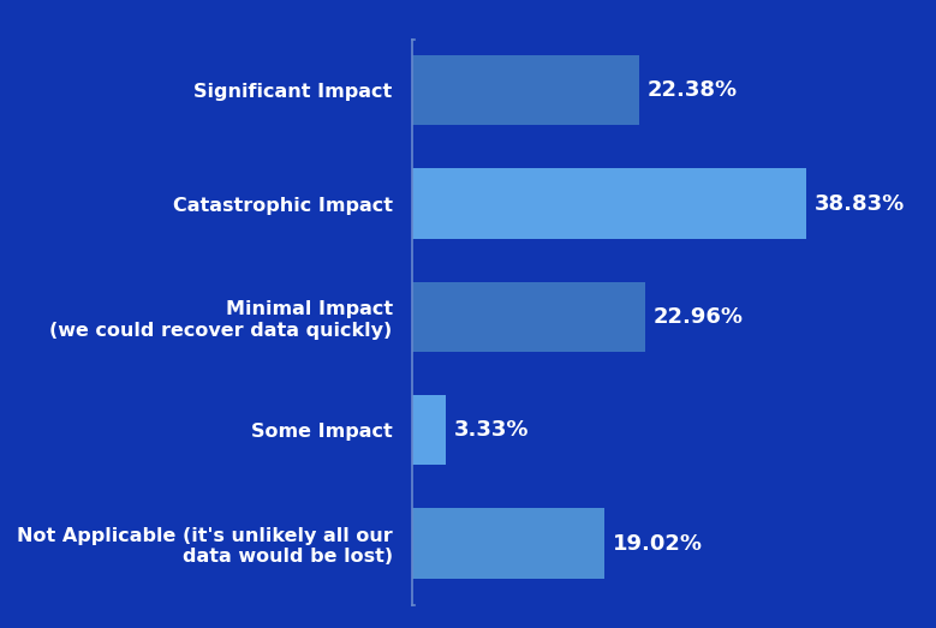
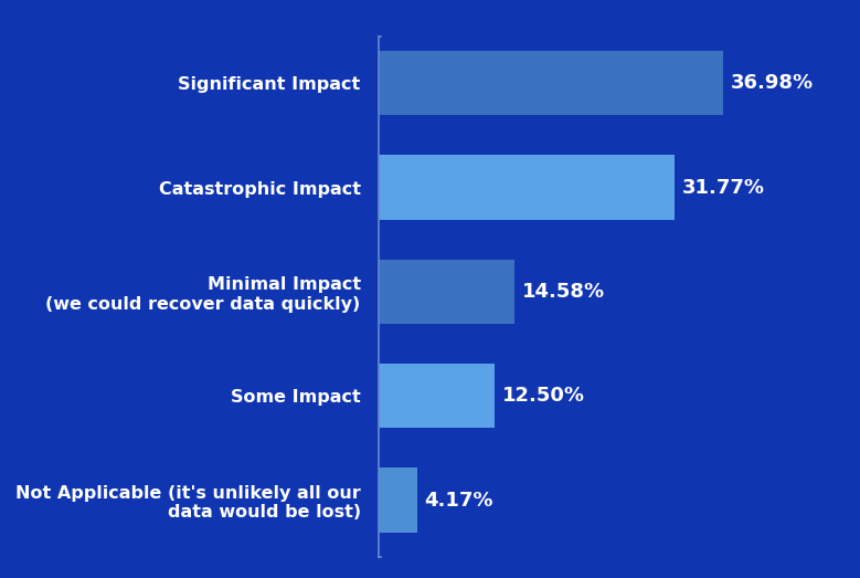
Significant Impact: 22.38% -> 36.98%
Catastrophic Impact: 38.83% -> 31.77%
Minimal Impact (we could recover data quickly): 22.96% -> 14.58%
Some Impact: 3.33% -> 12.50%
Not Applicable (it's unlikely all our data would be lost): 19.02% -> 4.17%
